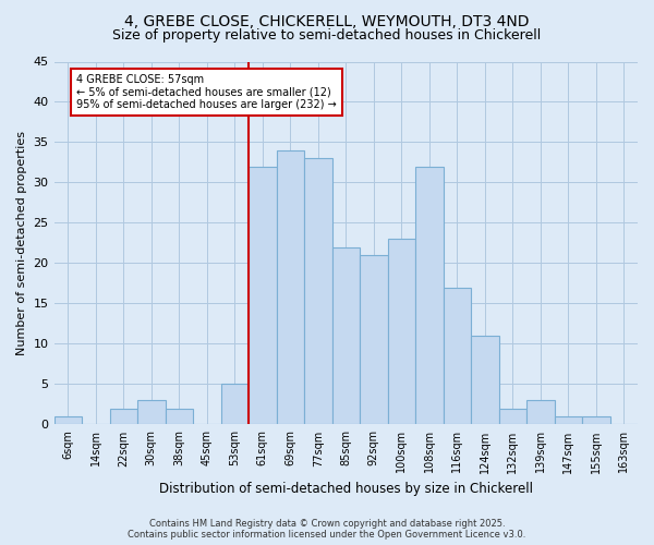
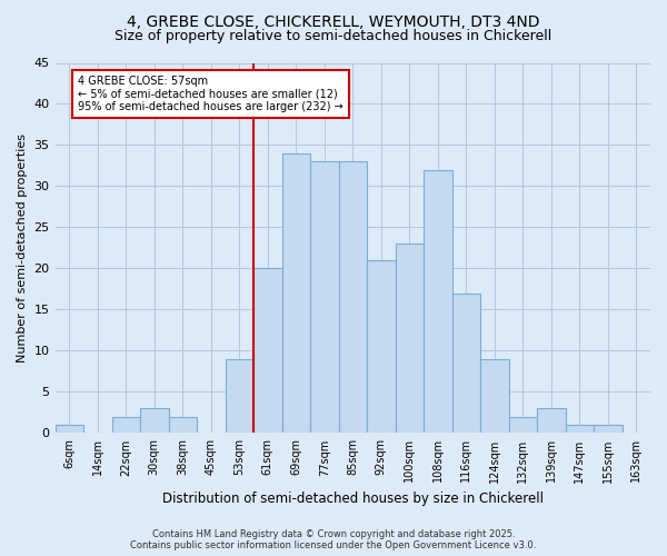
53sqm: 5 -> 9
61sqm: 32 -> 20
85sqm: 22 -> 33
124sqm: 11 -> 9
